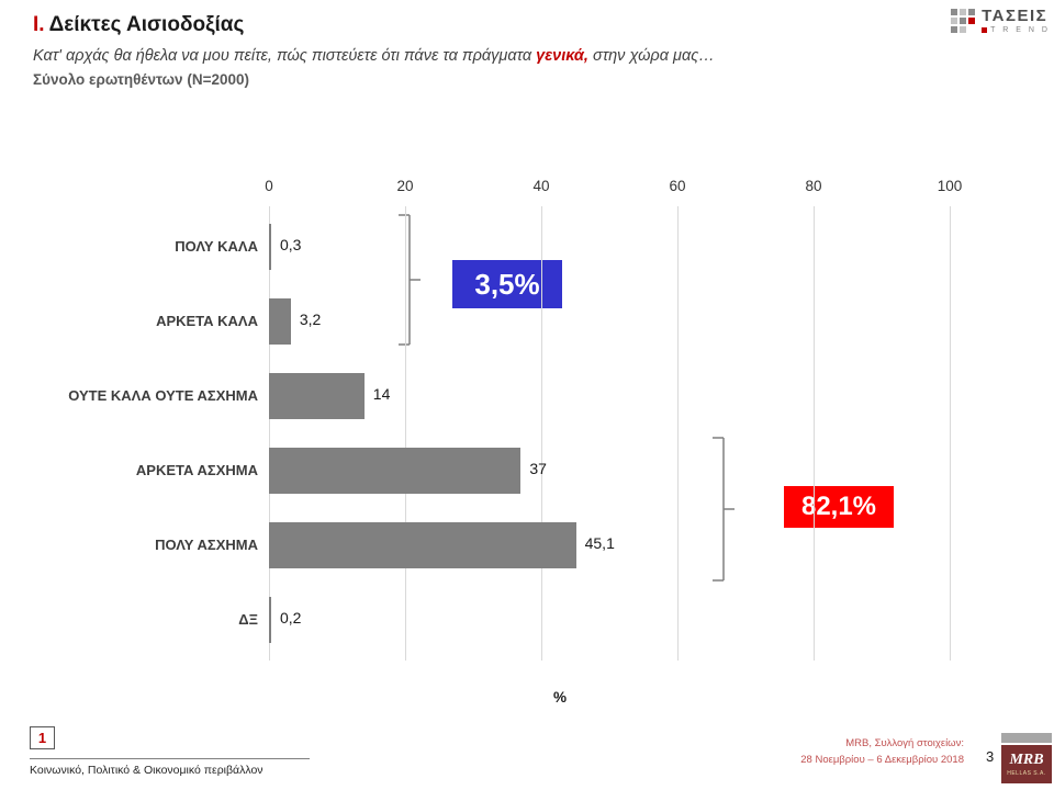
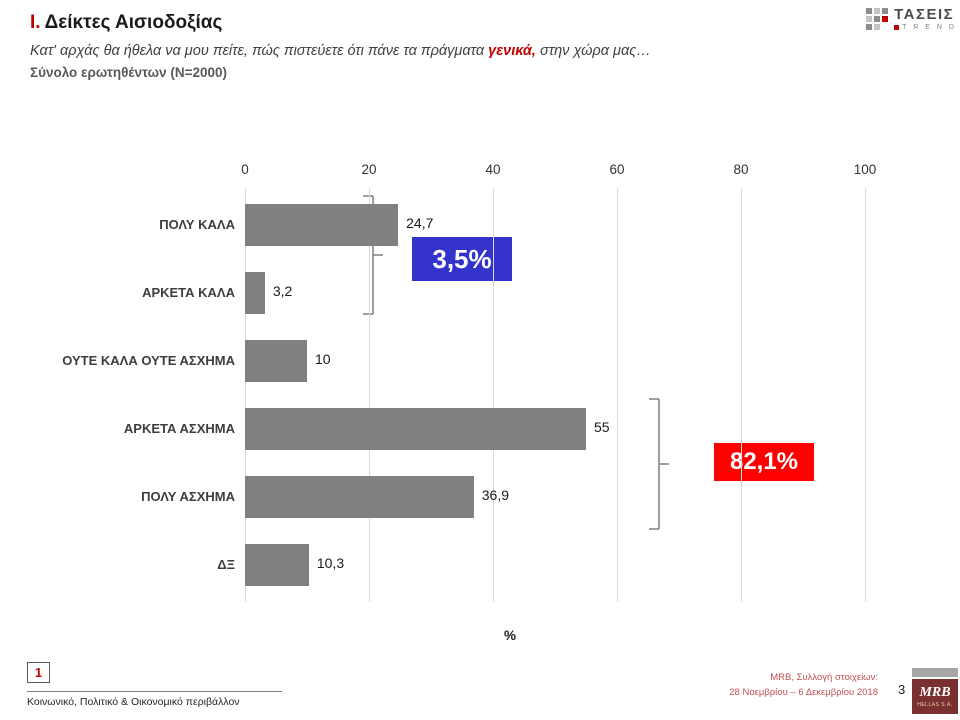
ΠΟΛΥ ΚΑΛΑ: 0,3 -> 24,7
ΟΥΤΕ ΚΑΛΑ ΟΥΤΕ ΑΣΧΗΜΑ: 14 -> 10
ΑΡΚΕΤΑ ΑΣΧΗΜΑ: 37 -> 55
ΠΟΛΥ ΑΣΧΗΜΑ: 45,1 -> 36,9
ΔΞ: 0,2 -> 10,3
